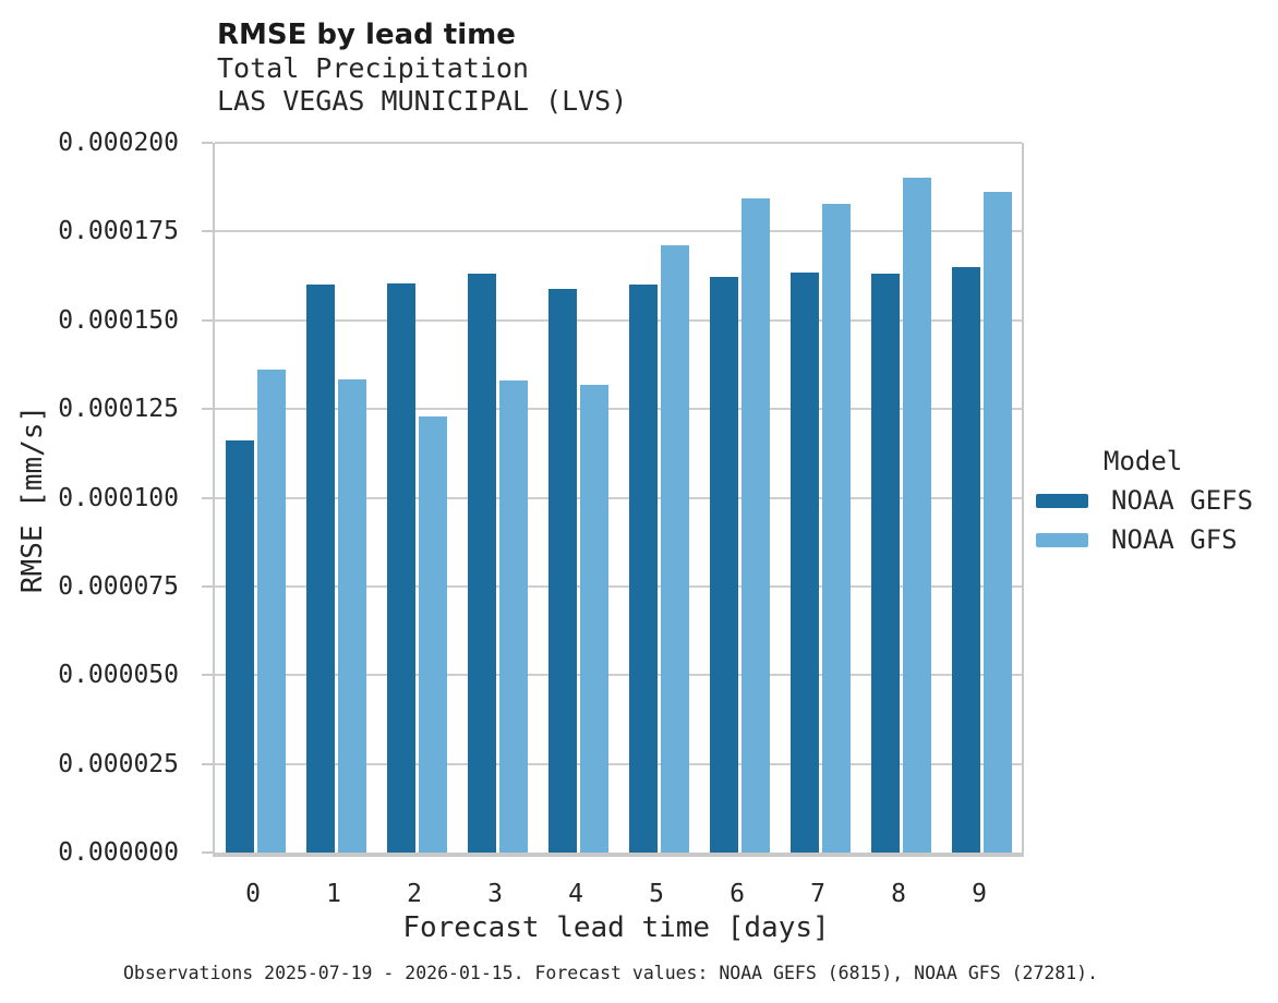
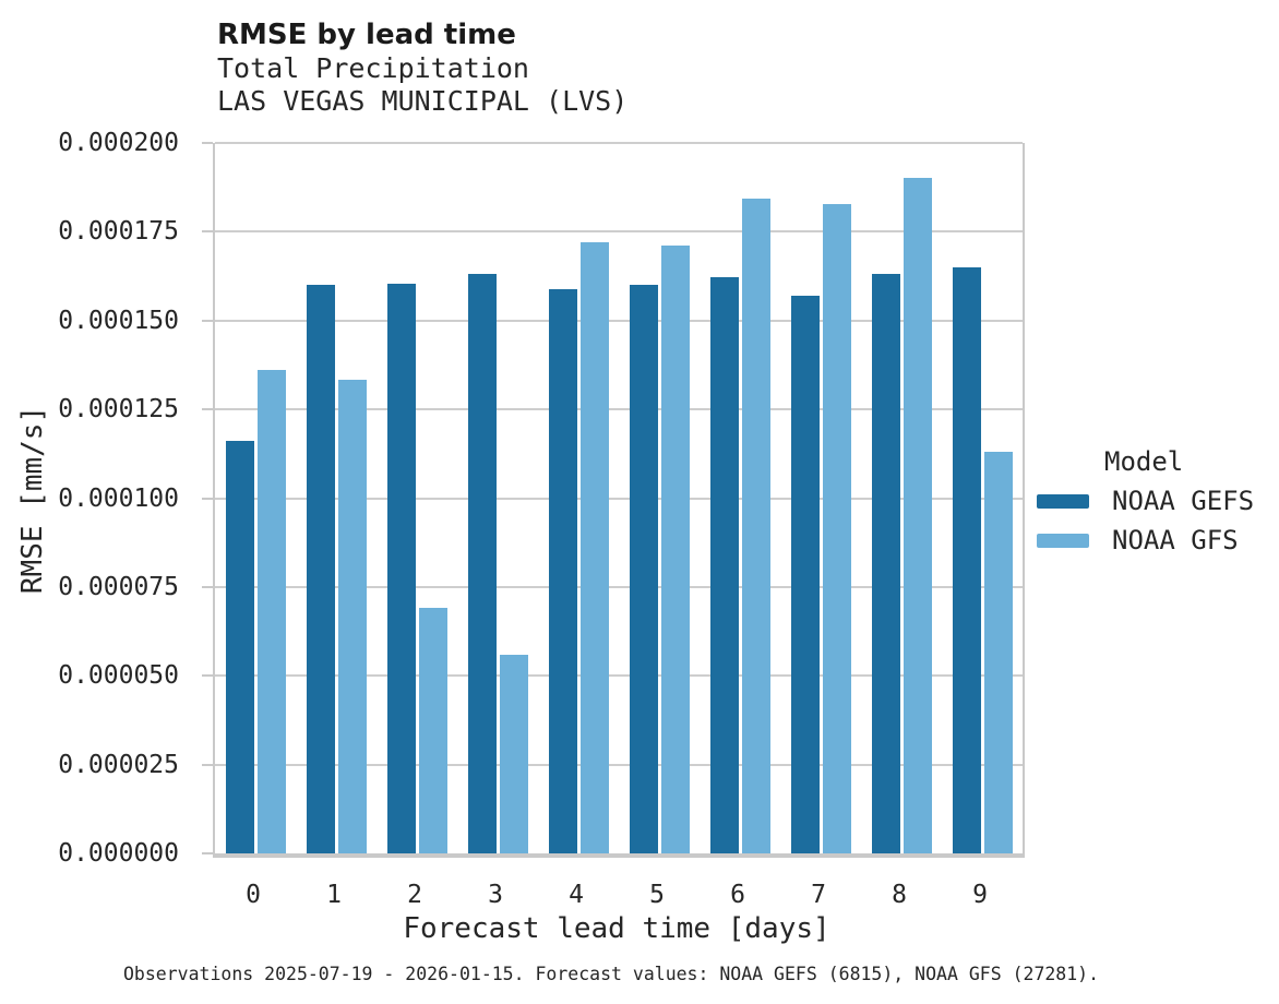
NOAA GFS/2: 0.000123 -> 0.000069
NOAA GFS/3: 0.000133 -> 0.000056
NOAA GFS/4: 0.000132 -> 0.000172
NOAA GEFS/7: 0.000164 -> 0.000157
NOAA GFS/9: 0.000186 -> 0.000113
